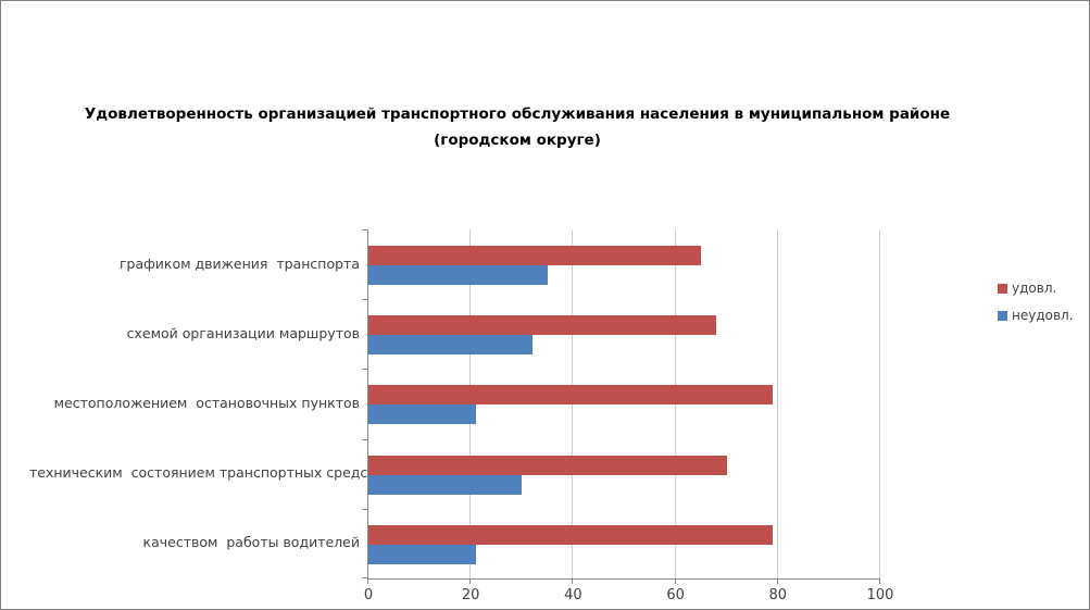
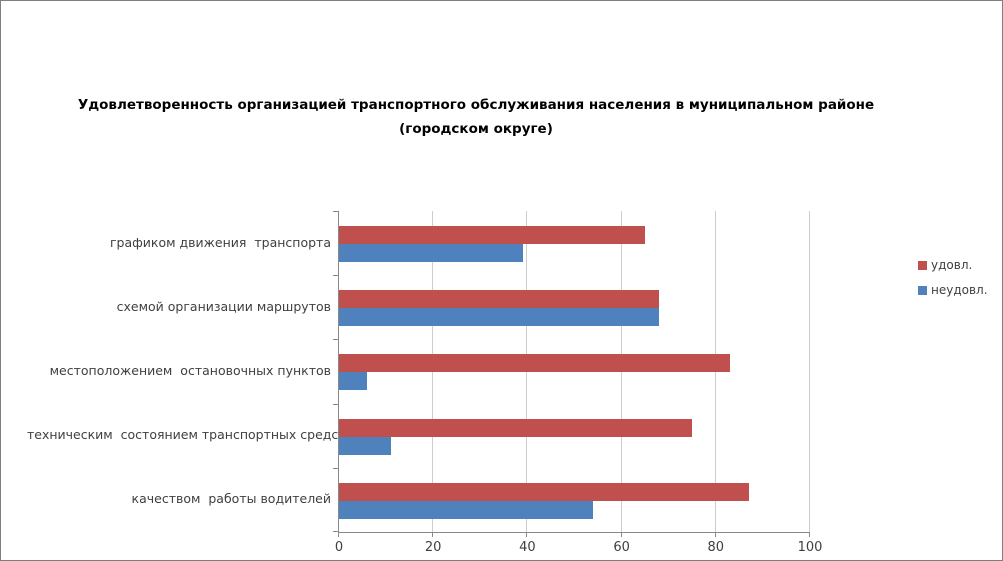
неудовл./графиком движения транспорта: 35 -> 39
неудовл./схемой организации маршрутов: 32 -> 68
удовл./местоположением остановочных пунктов: 79 -> 83
неудовл./местоположением остановочных пунктов: 21 -> 6
удовл./техническим состоянием транспортных средств: 70 -> 75
неудовл./техническим состоянием транспортных средств: 30 -> 11
удовл./качеством работы водителей: 79 -> 87
неудовл./качеством работы водителей: 21 -> 54
